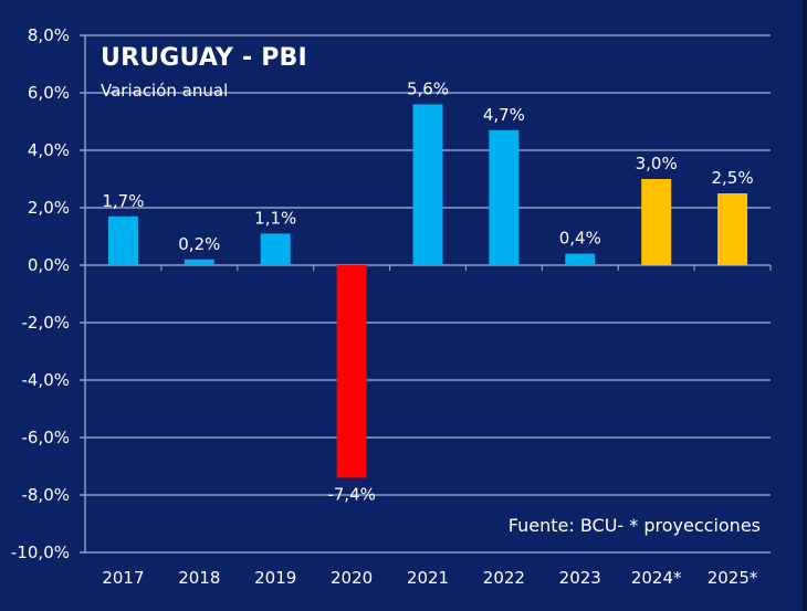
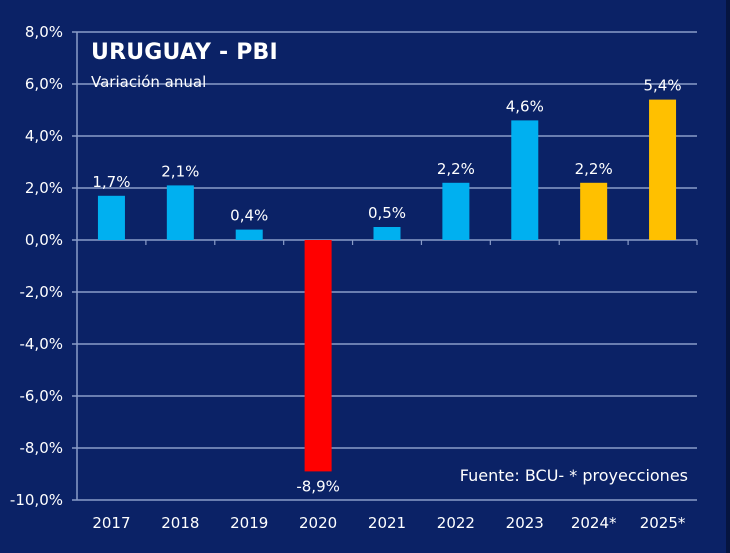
2018: 0,2% -> 2,1%
2019: 1,1% -> 0,4%
2020: -7,4% -> -8,9%
2021: 5,6% -> 0,5%
2022: 4,7% -> 2,2%
2023: 0,4% -> 4,6%
2024*: 3,0% -> 2,2%
2025*: 2,5% -> 5,4%
